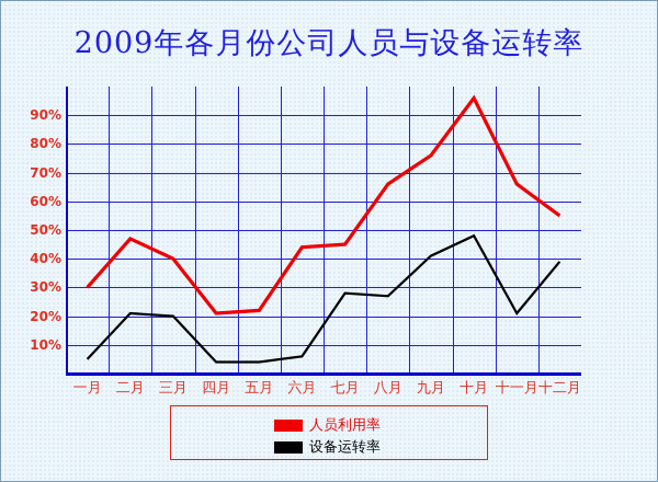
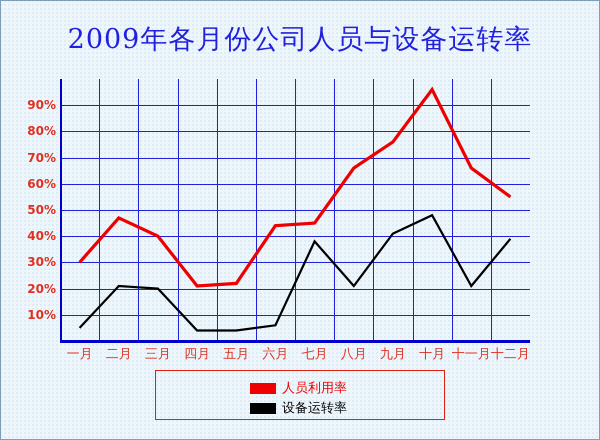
设备运转率/七月: 28% -> 38%
设备运转率/八月: 27% -> 21%
